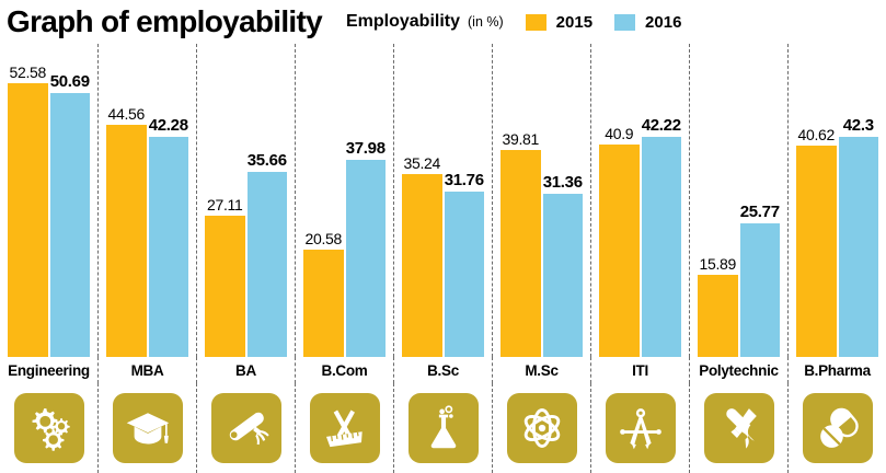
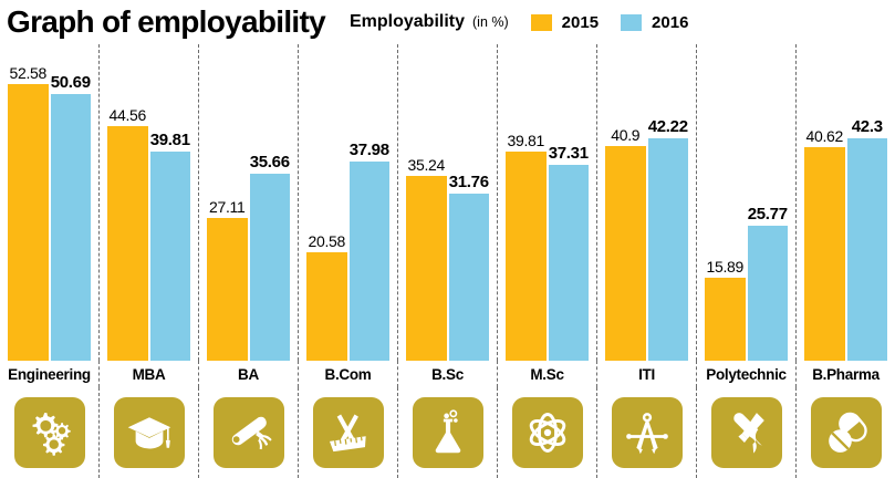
2016/MBA: 42.28 -> 39.81
2016/M.Sc: 31.36 -> 37.31
